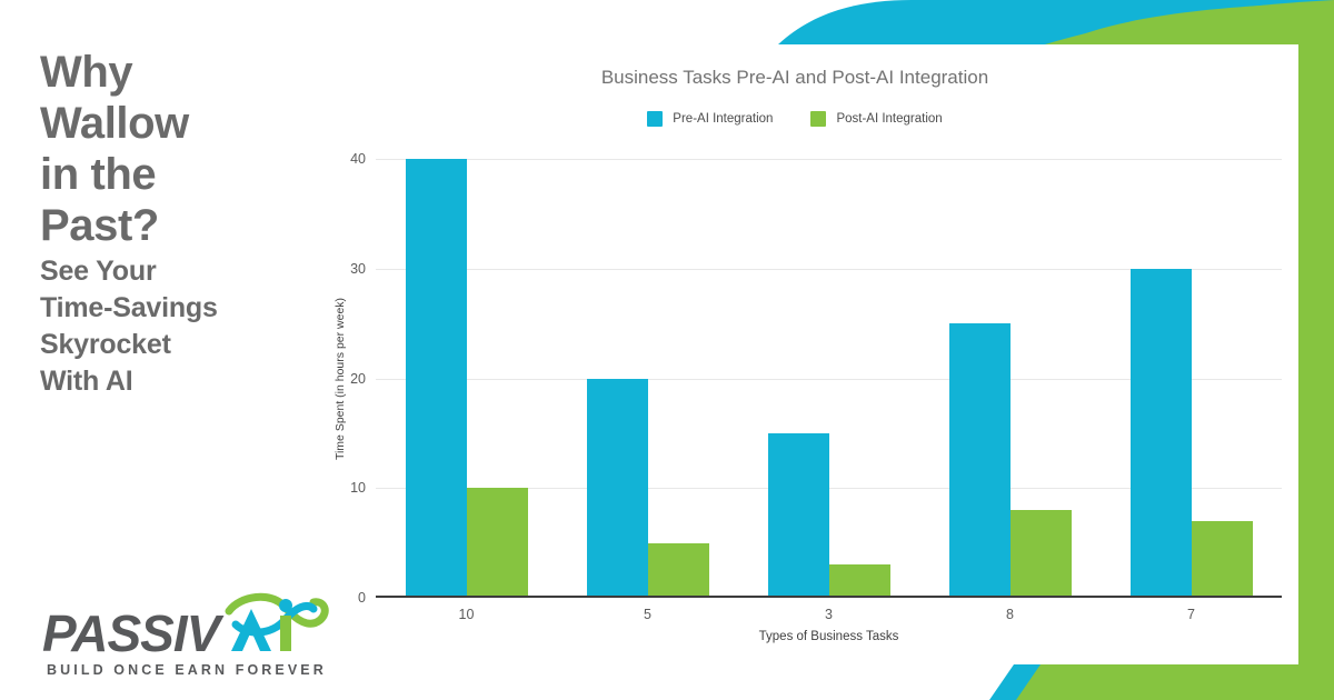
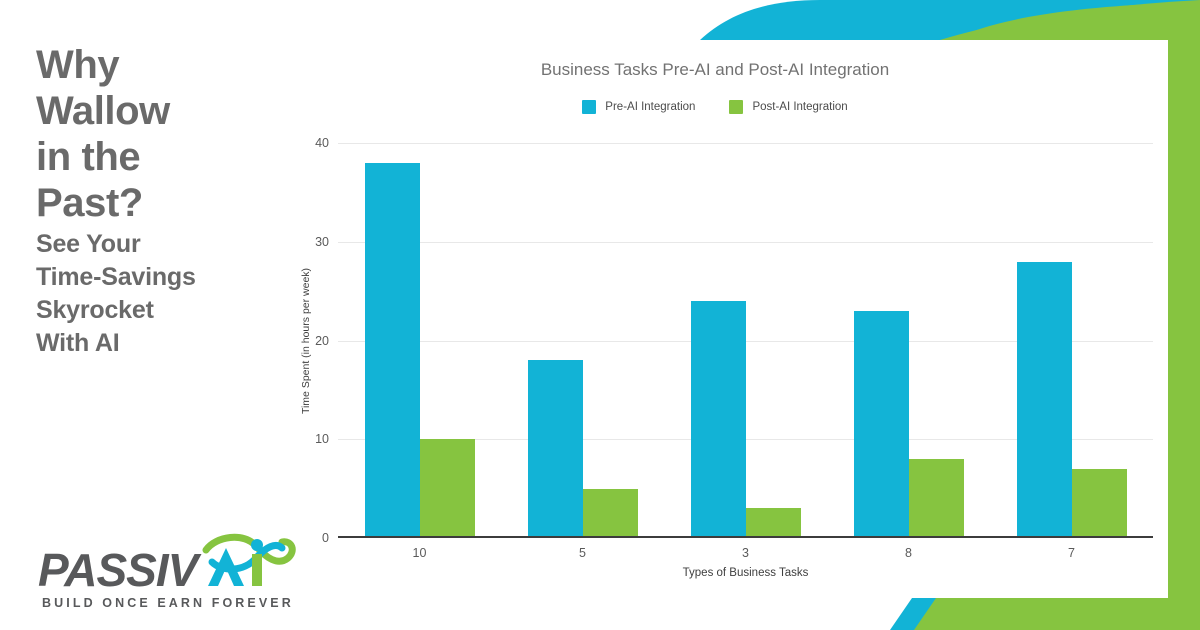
Pre-AI Integration/10: 40 -> 38
Pre-AI Integration/5: 20 -> 18
Pre-AI Integration/3: 15 -> 24
Pre-AI Integration/8: 25 -> 23
Pre-AI Integration/7: 30 -> 28
